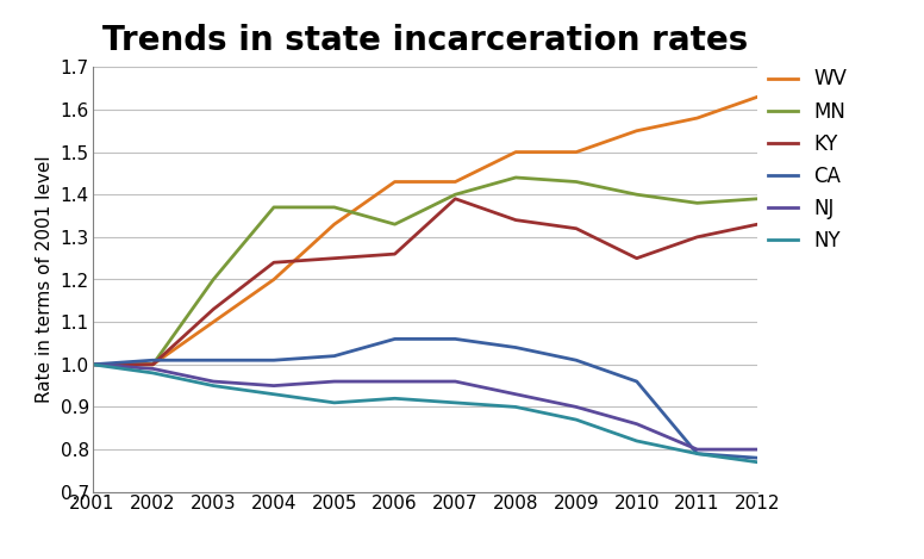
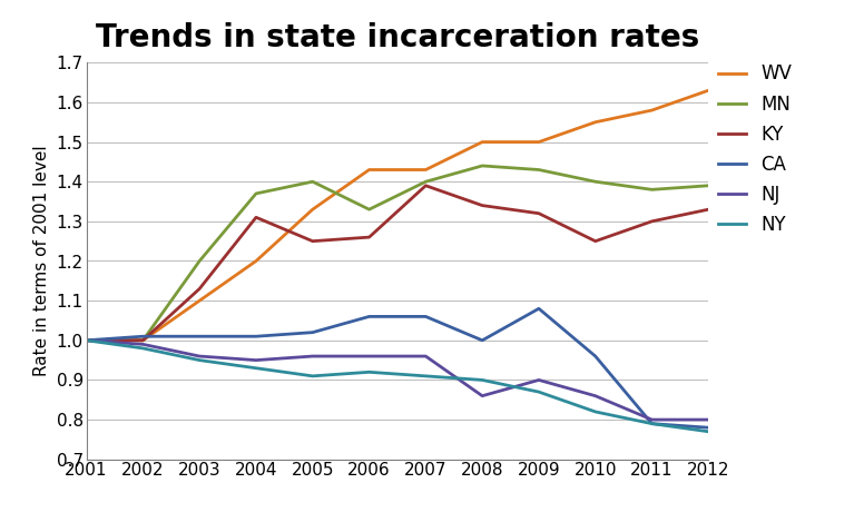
KY/2004: 1.24 -> 1.31
MN/2005: 1.37 -> 1.40
CA/2008: 1.04 -> 1.00
NJ/2008: 0.93 -> 0.86
CA/2009: 1.01 -> 1.08
